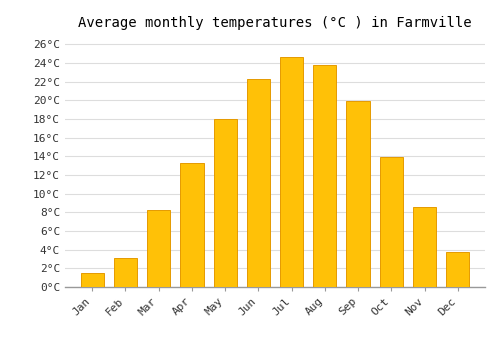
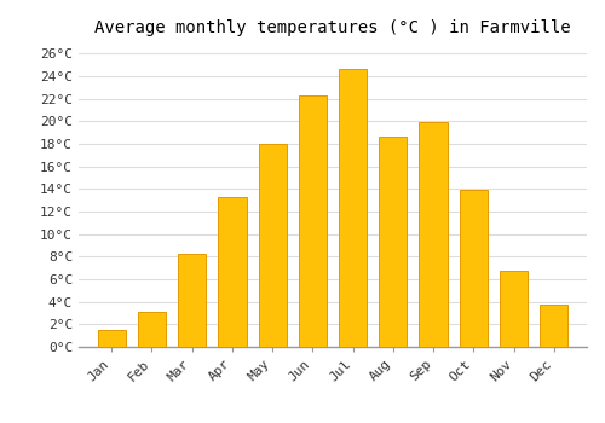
Aug: 23.8°C -> 18.6°C
Nov: 8.6°C -> 6.8°C
